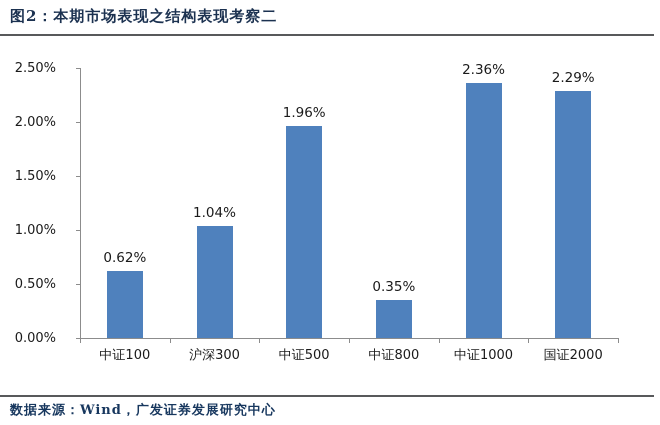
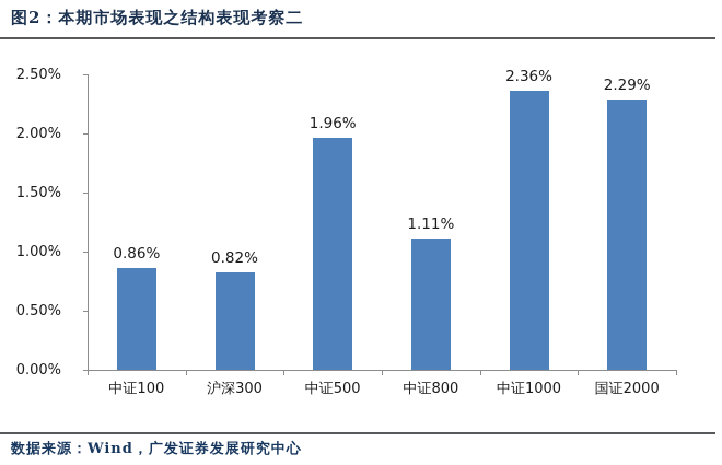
中证100: 0.62% -> 0.86%
沪深300: 1.04% -> 0.82%
中证800: 0.35% -> 1.11%
